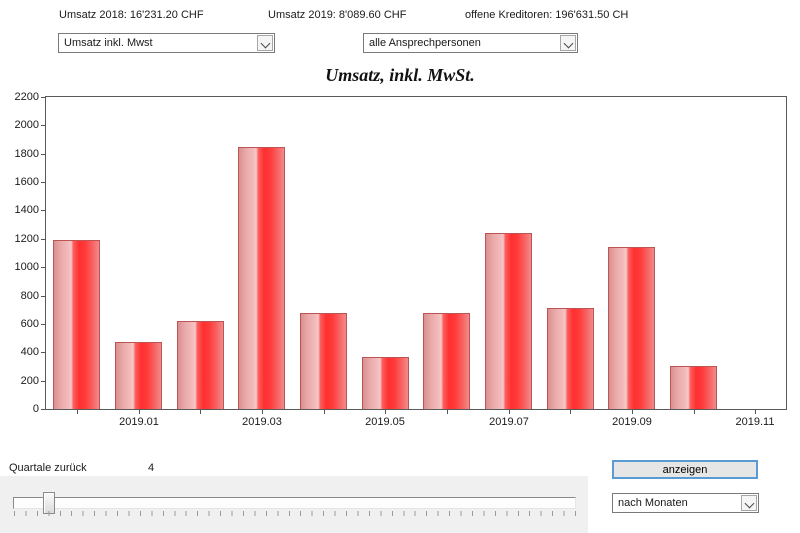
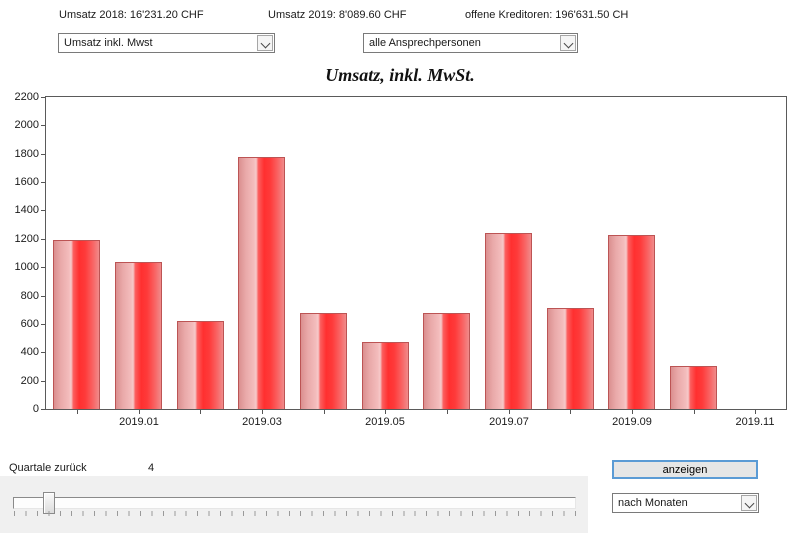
2019.01: 470 -> 1040
2019.03: 1850 -> 1780
2019.05: 370 -> 470
2019.09: 1140 -> 1230
